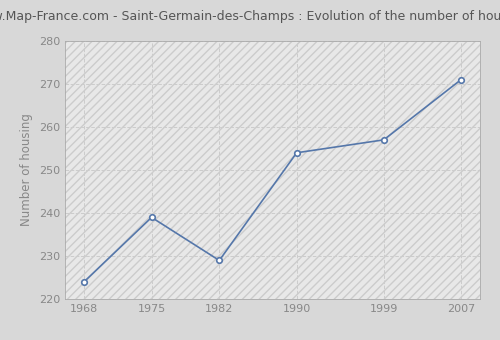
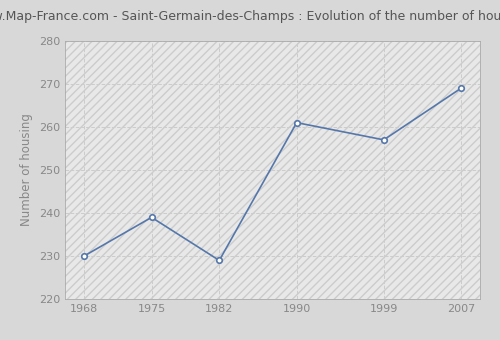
1968: 224 -> 230
1990: 254 -> 261
2007: 271 -> 269
